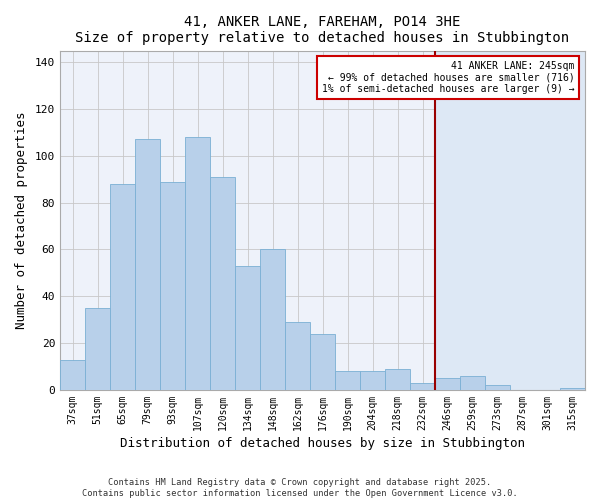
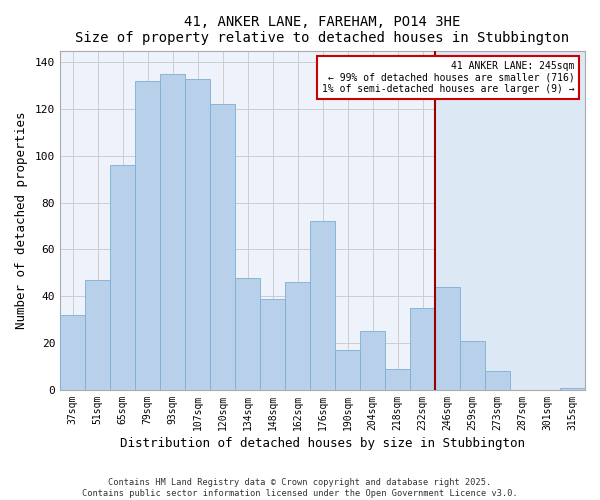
37sqm: 13 -> 32
51sqm: 35 -> 47
65sqm: 88 -> 96
79sqm: 107 -> 132
93sqm: 89 -> 135
107sqm: 108 -> 133
120sqm: 91 -> 122
134sqm: 53 -> 48
148sqm: 60 -> 39
162sqm: 29 -> 46
176sqm: 24 -> 72
190sqm: 8 -> 17
204sqm: 8 -> 25
232sqm: 3 -> 35
246sqm: 5 -> 44
259sqm: 6 -> 21
273sqm: 2 -> 8
